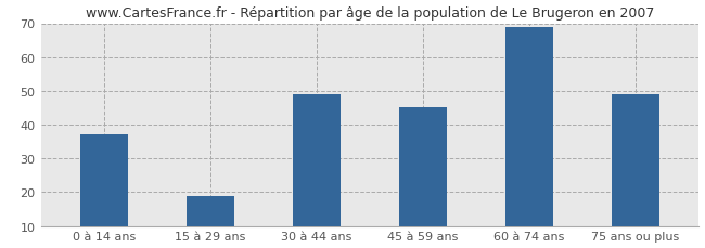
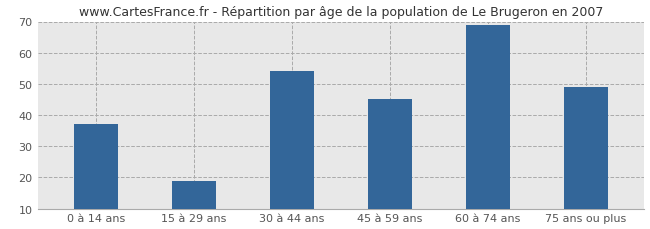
30 à 44 ans: 49 -> 54
